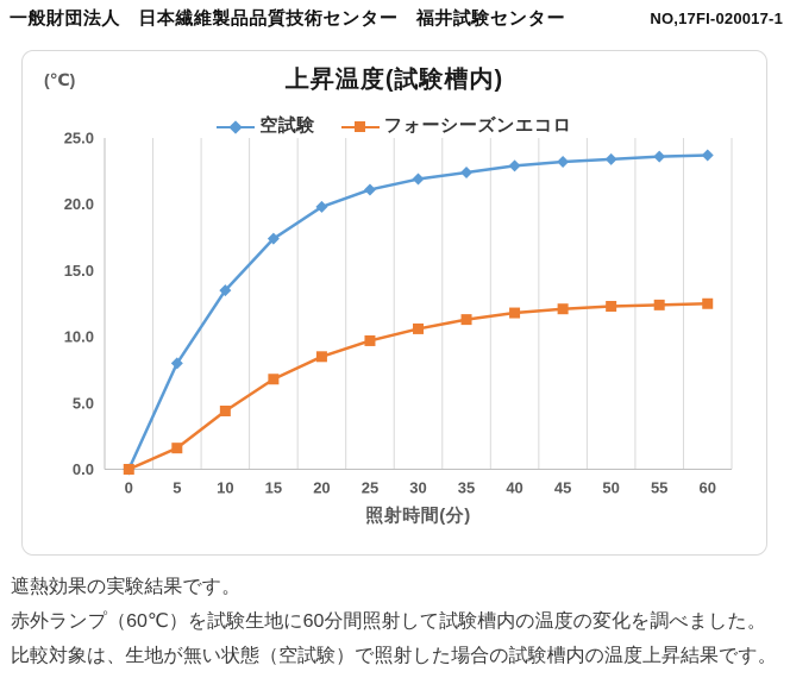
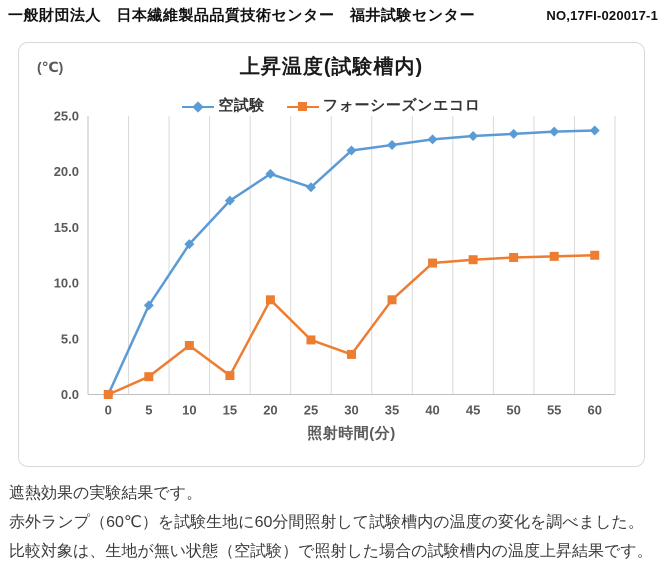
フォーシーズンエコロ/15: 6.8 -> 1.7
空試験/25: 21.1 -> 18.6
フォーシーズンエコロ/25: 9.7 -> 4.9
フォーシーズンエコロ/30: 10.6 -> 3.6
フォーシーズンエコロ/35: 11.3 -> 8.5
